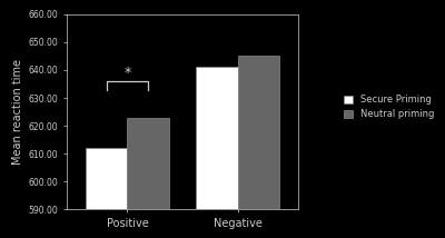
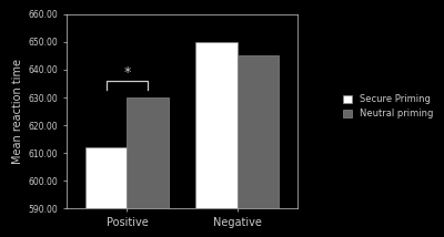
Neutral priming/Positive: 623 -> 630
Secure Priming/Negative: 641 -> 650
